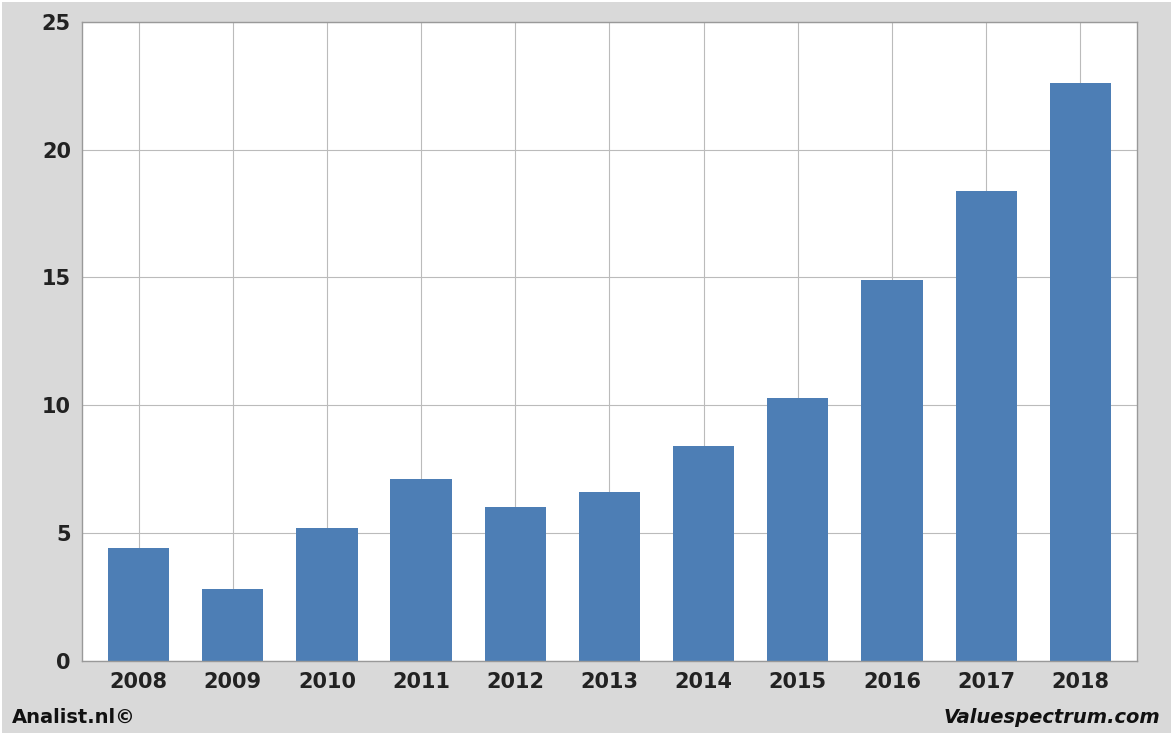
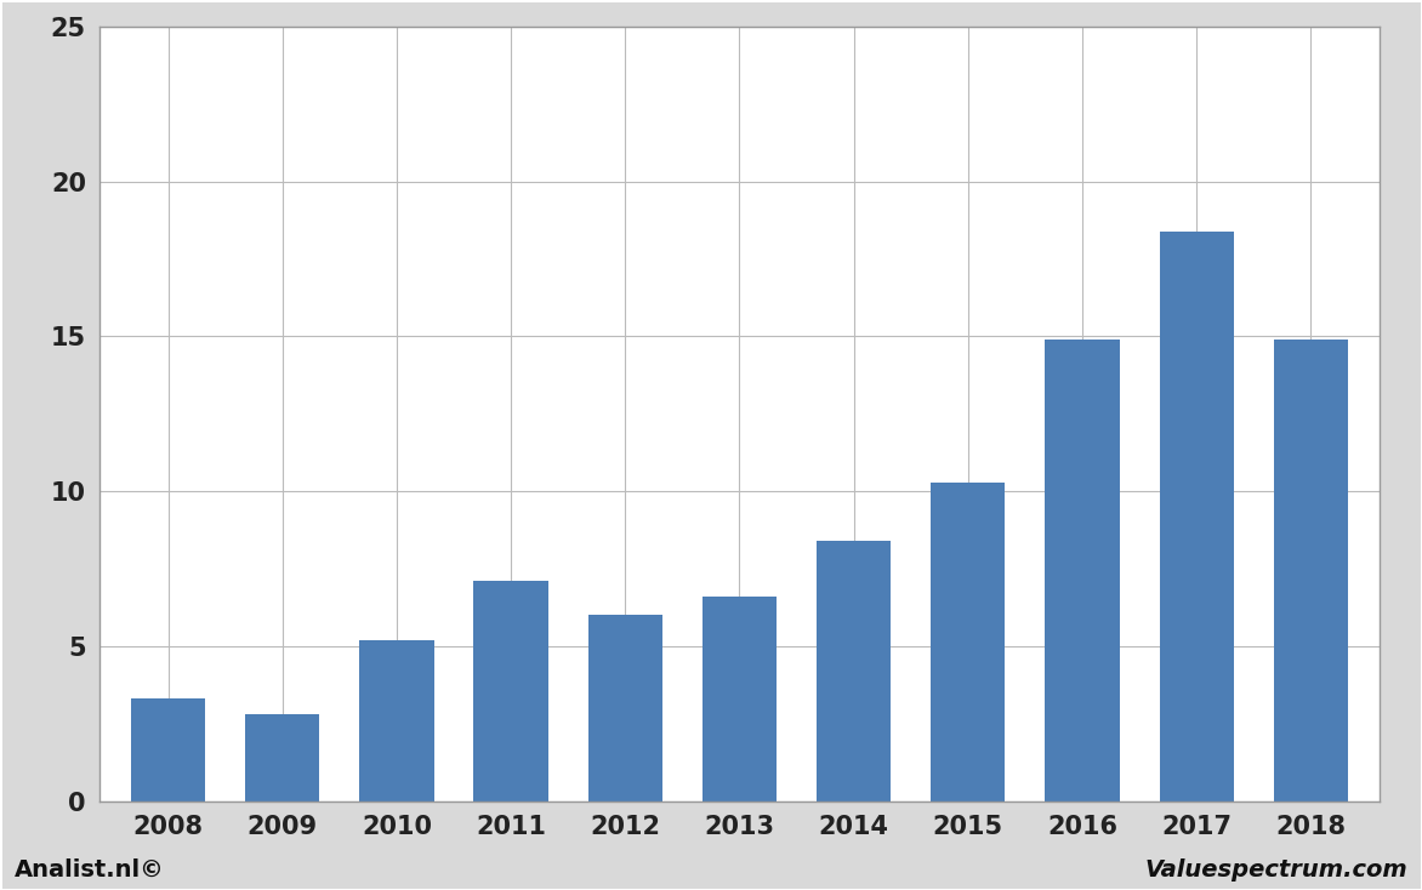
2008: 4.4 -> 3.3
2018: 22.6 -> 14.9
